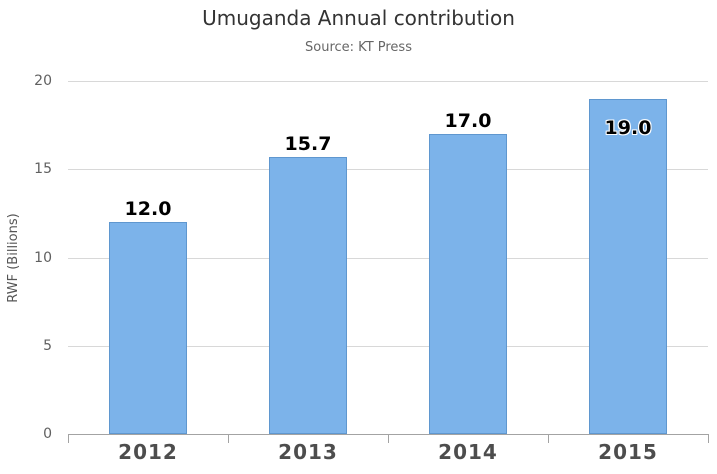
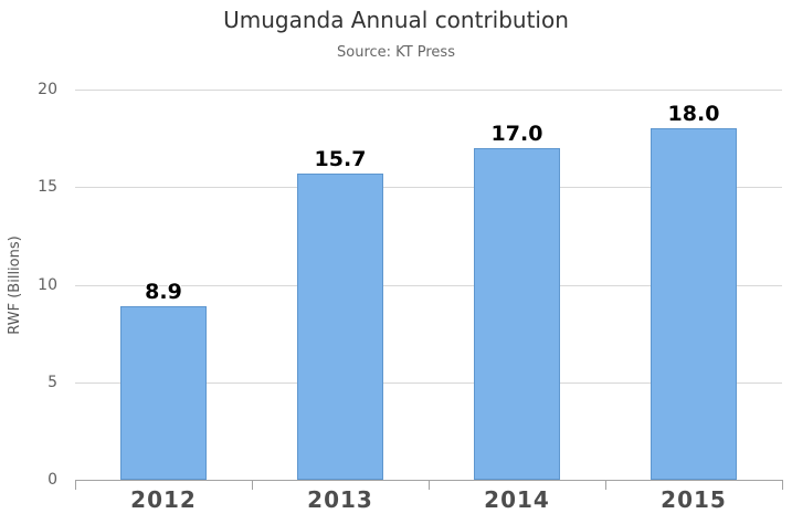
2012: 12.0 -> 8.9
2015: 19.0 -> 18.0
